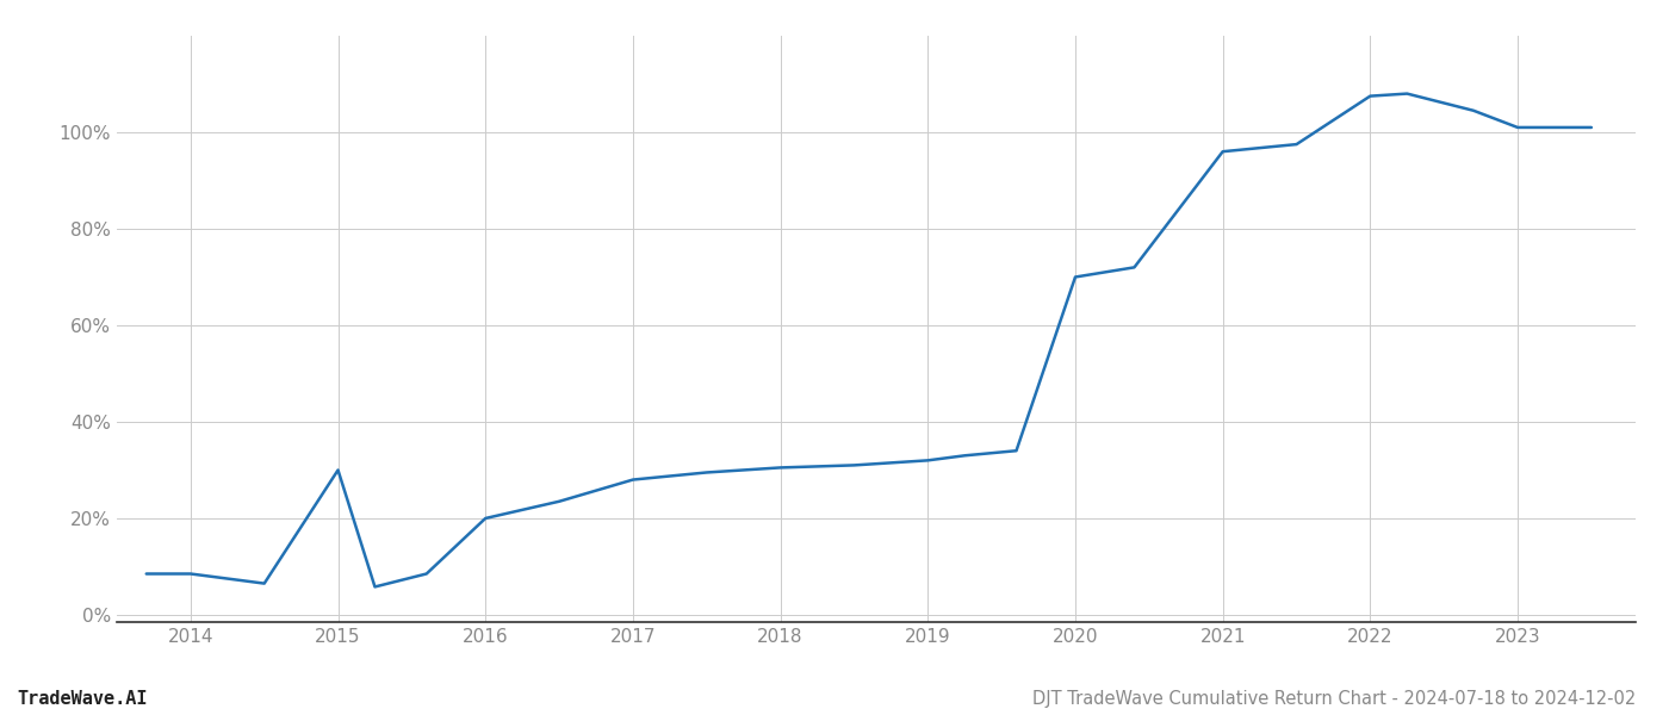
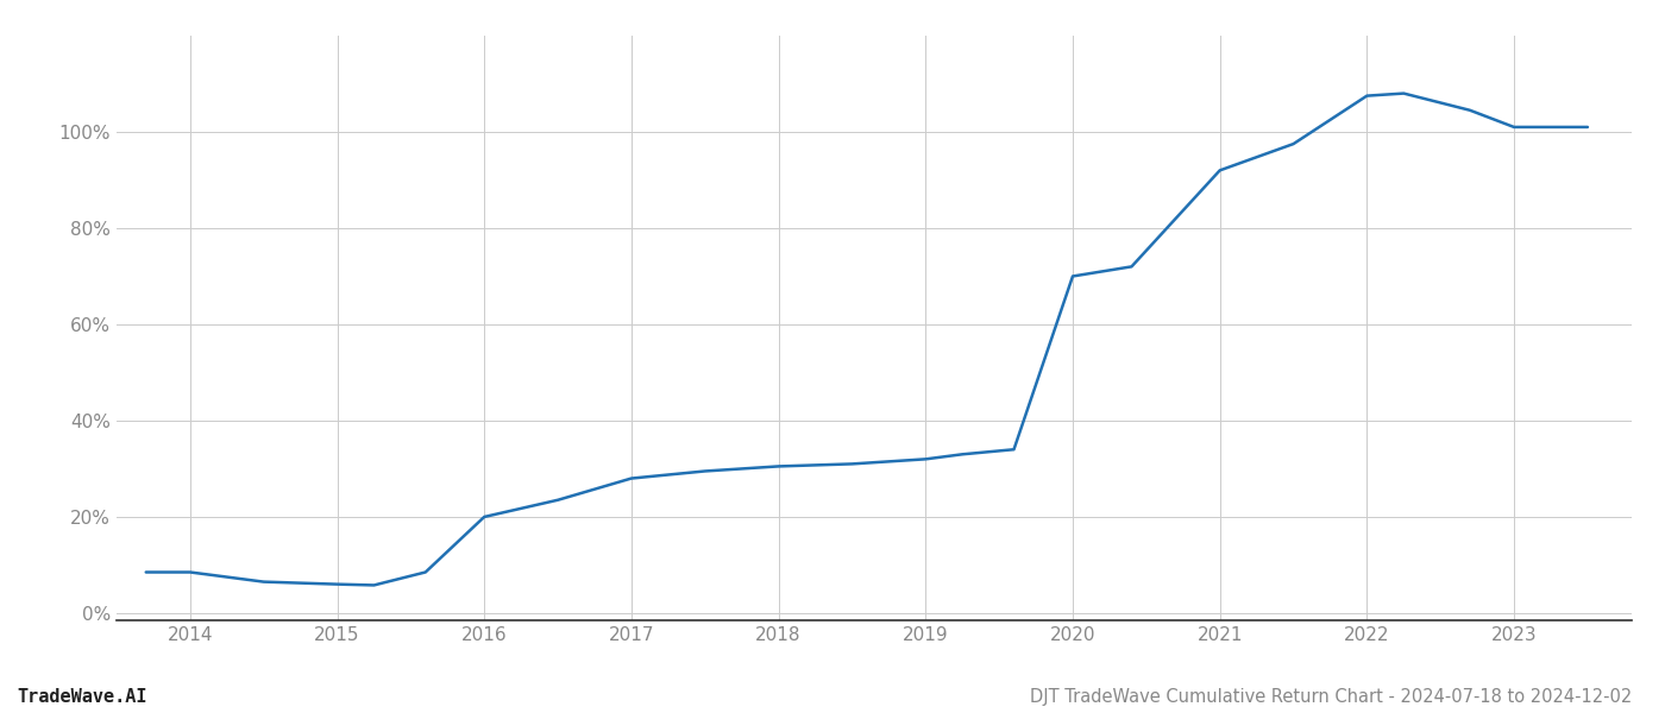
2015: 30.0% -> 6.0%
2021: 96.0% -> 92.0%
